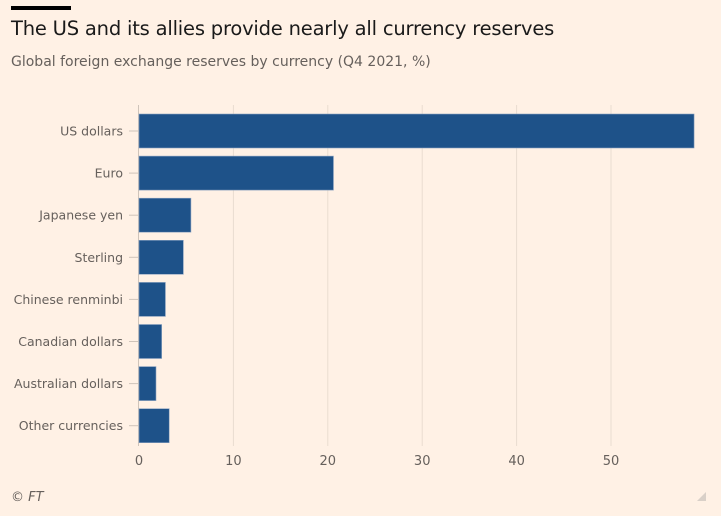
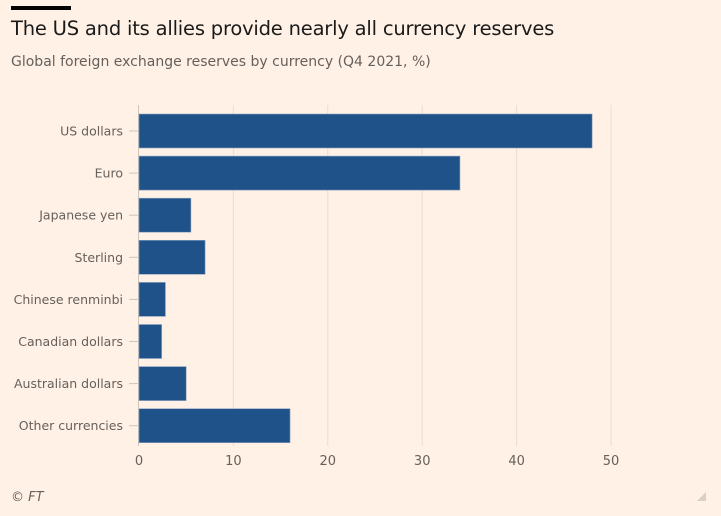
US dollars: 59 -> 48
Euro: 21 -> 34
Sterling: 5 -> 7
Australian dollars: 2 -> 5
Other currencies: 3 -> 16
